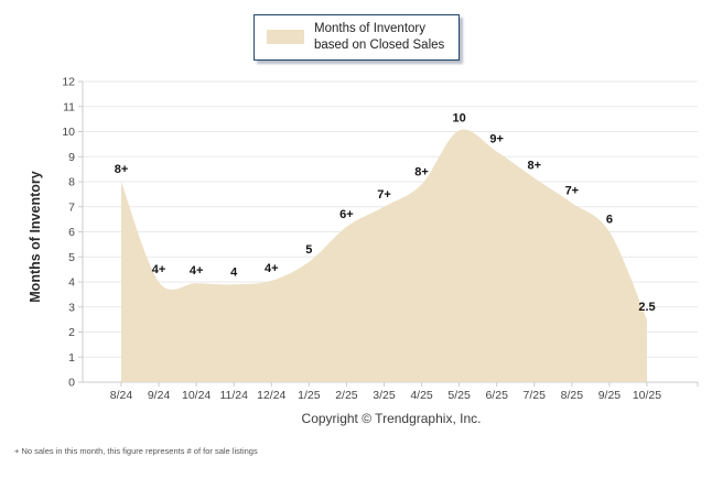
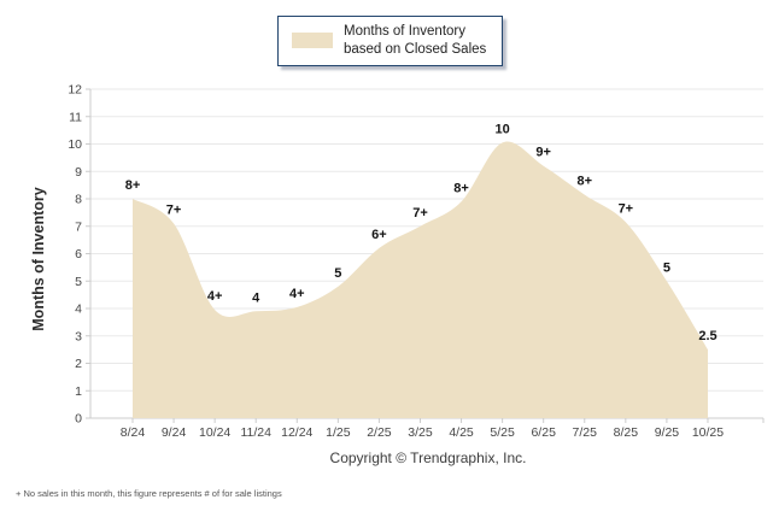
9/24: 4 -> 7
9/25: 6 -> 5
